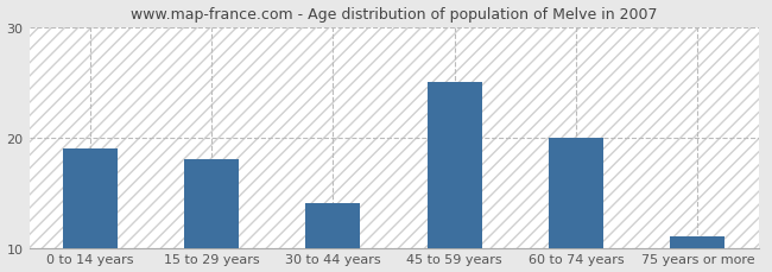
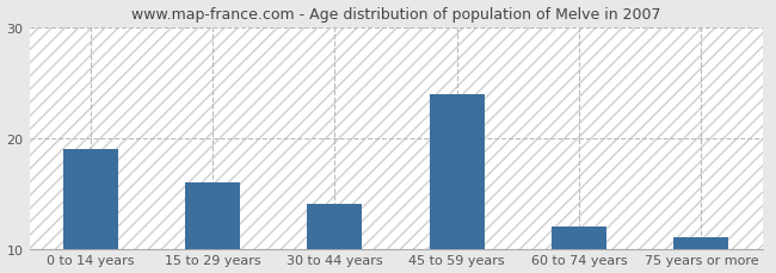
15 to 29 years: 18 -> 16
45 to 59 years: 25 -> 24
60 to 74 years: 20 -> 12
